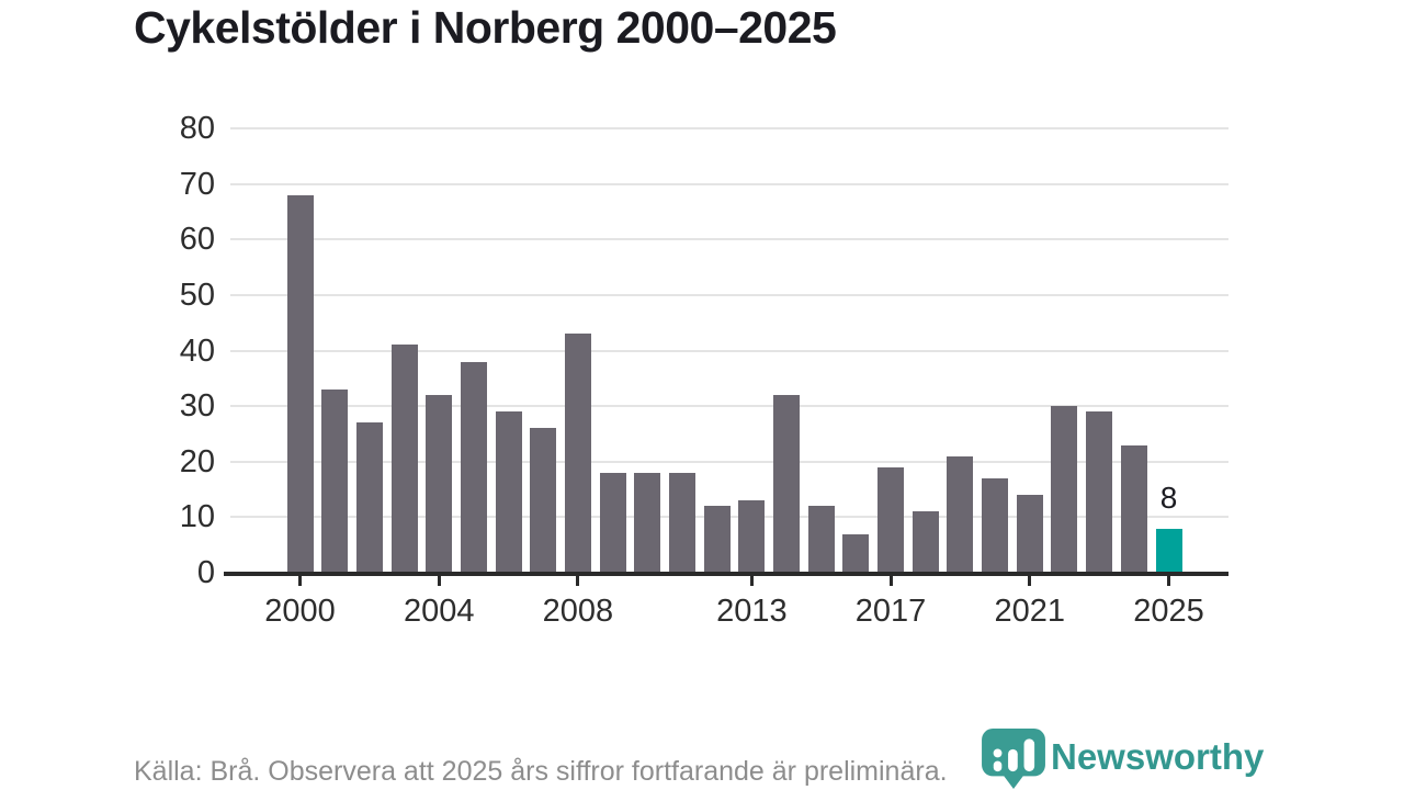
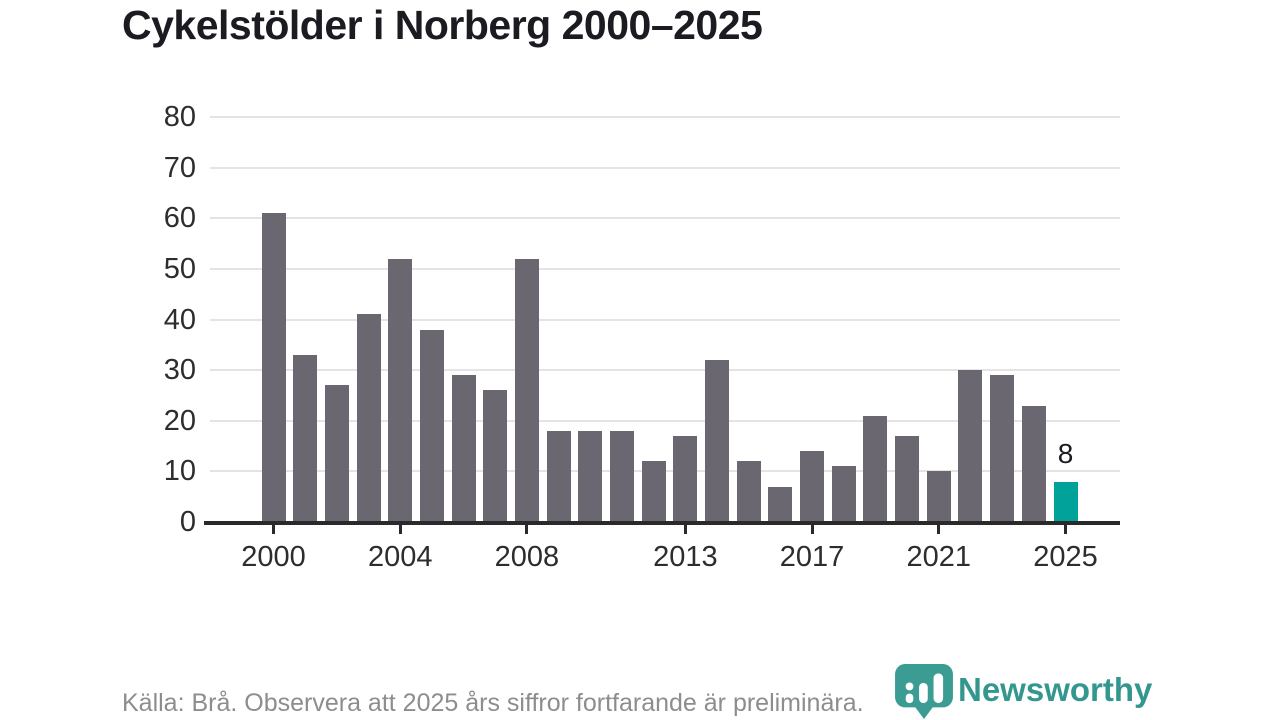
2000: 68 -> 61
2004: 32 -> 52
2008: 43 -> 52
2013: 13 -> 17
2017: 19 -> 14
2021: 14 -> 10
